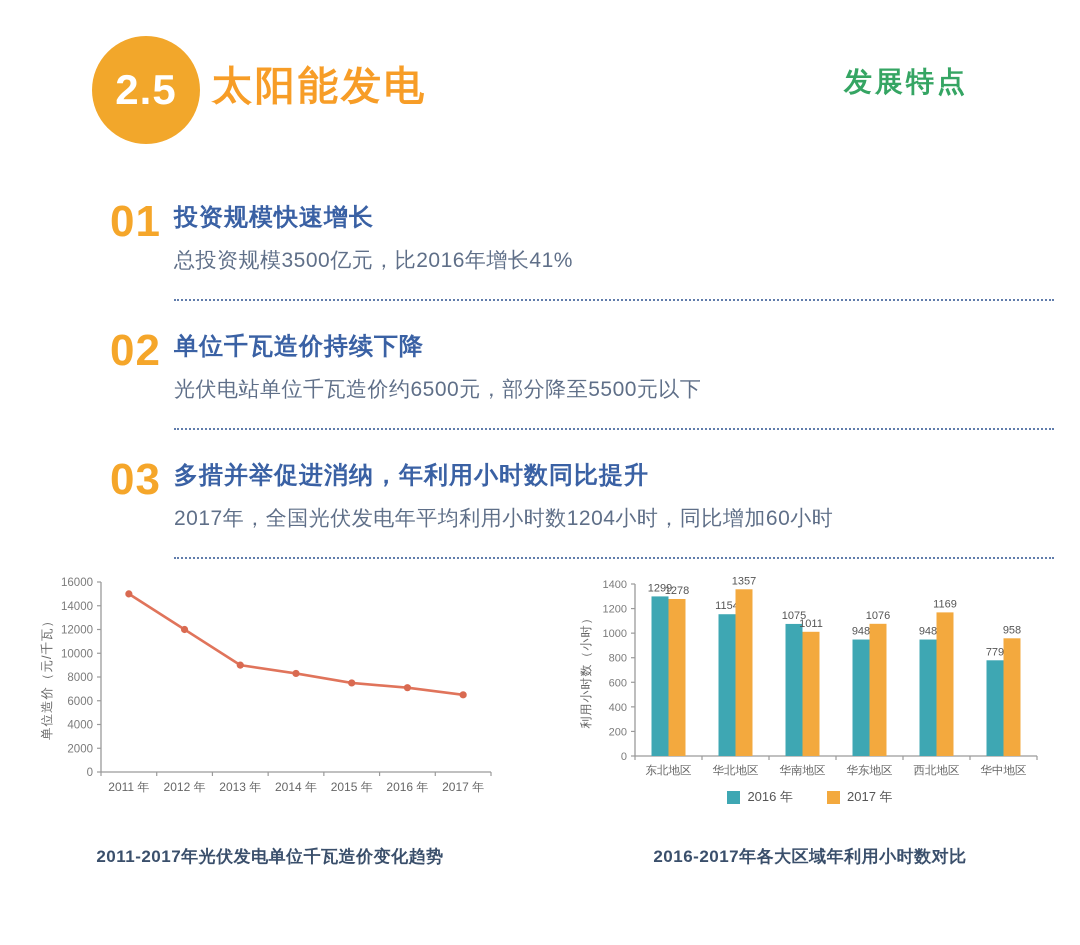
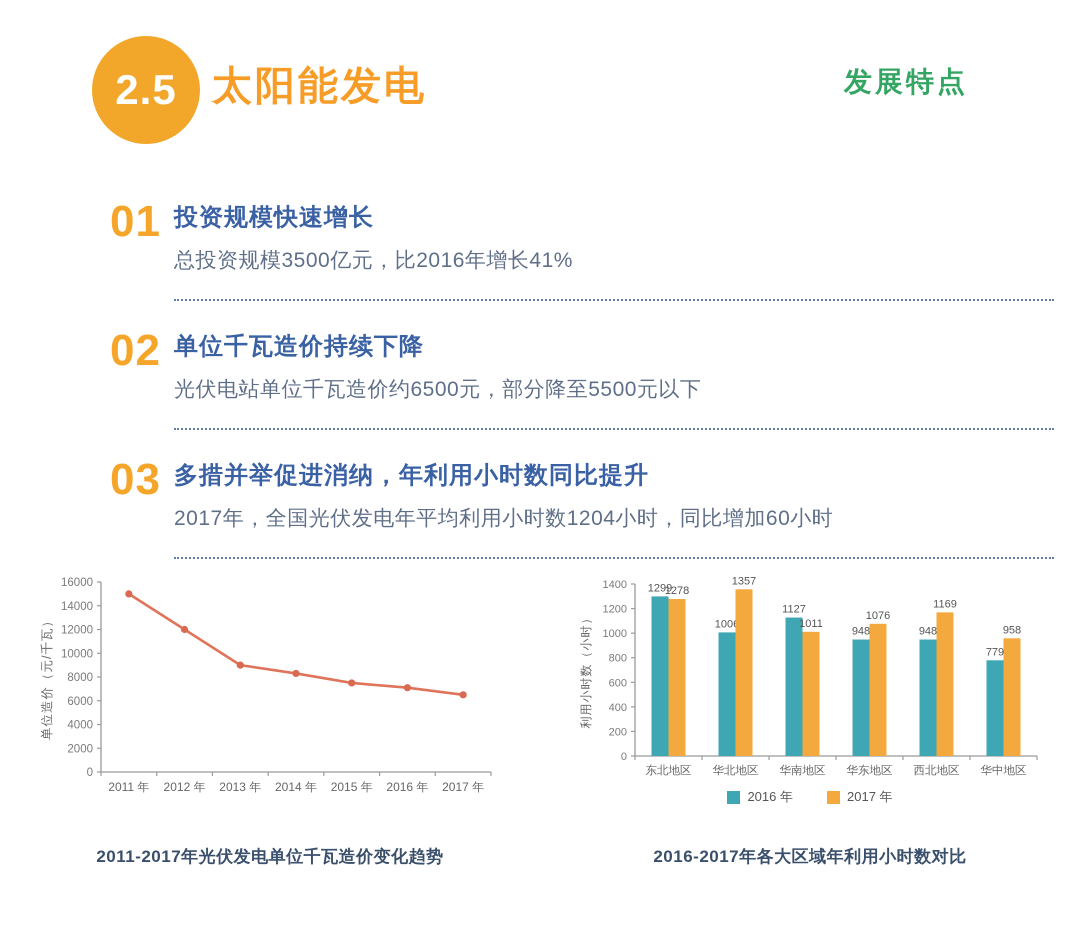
2016-2017年各大区域年利用小时数对比/2016 年/华北地区: 1154 -> 1006
2016-2017年各大区域年利用小时数对比/2016 年/华南地区: 1075 -> 1127
